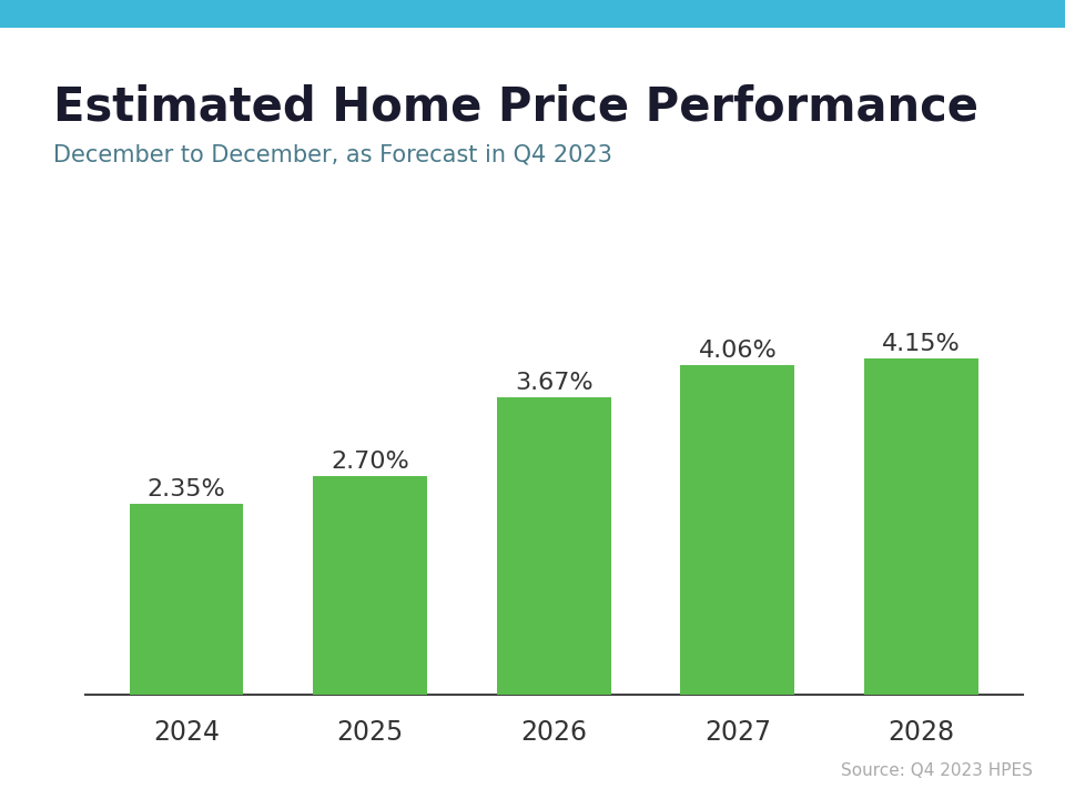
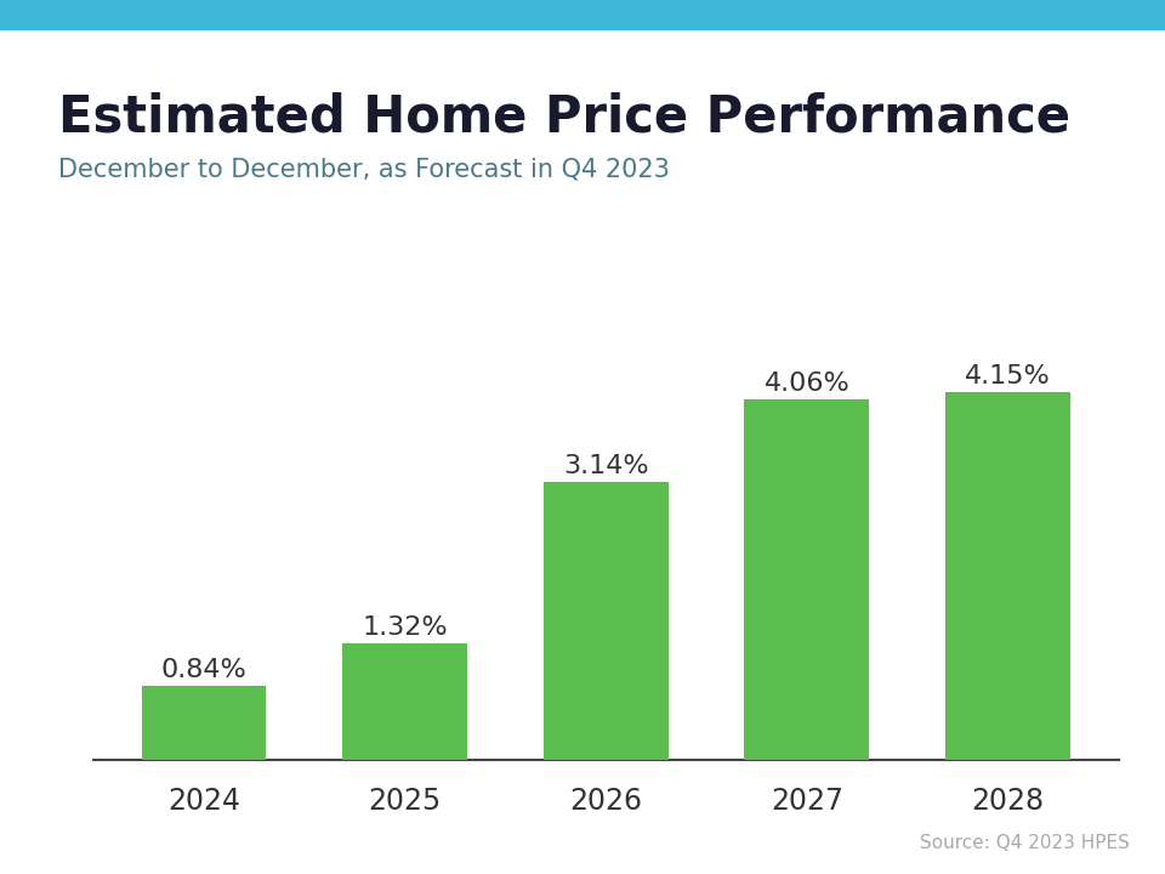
2024: 2.35% -> 0.84%
2025: 2.70% -> 1.32%
2026: 3.67% -> 3.14%
